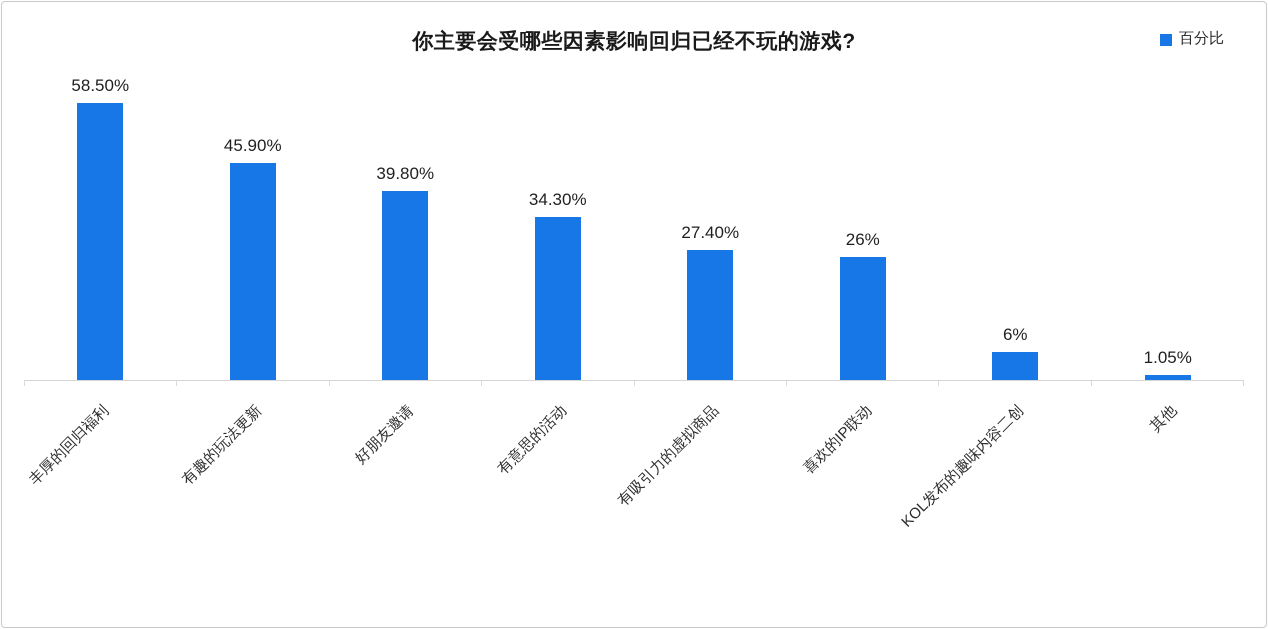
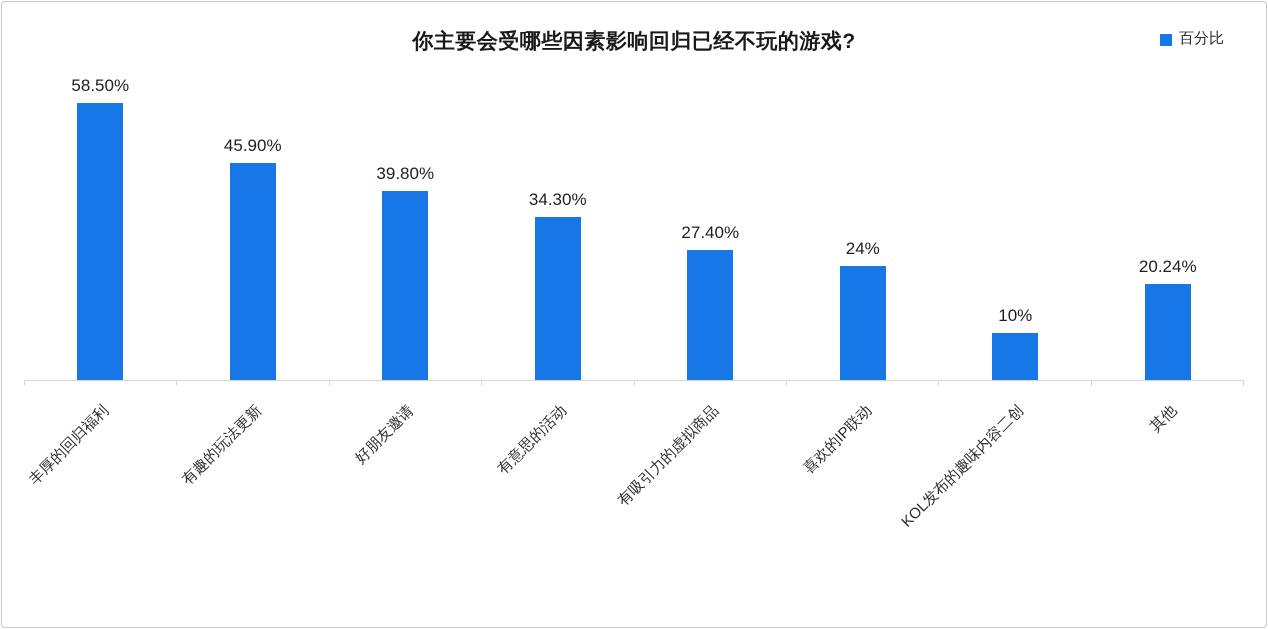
喜欢的IP联动: 26% -> 24%
KOL发布的趣味内容二创: 6% -> 10%
其他: 1.05% -> 20.24%
